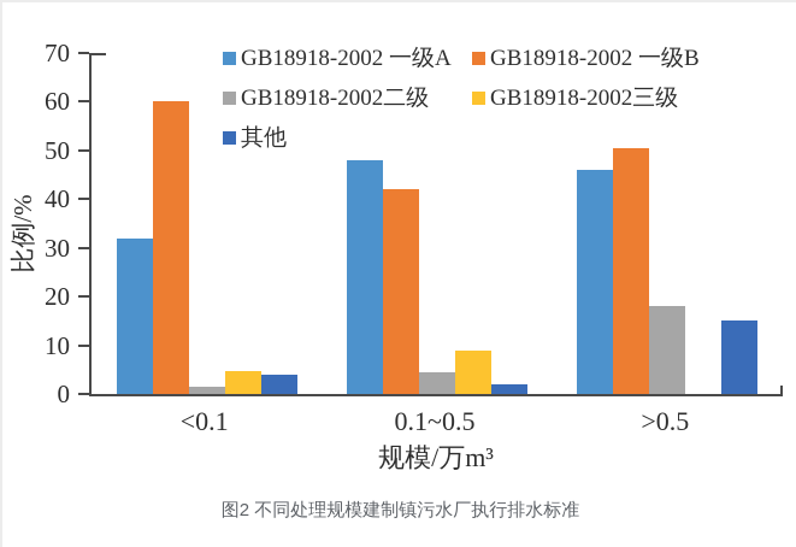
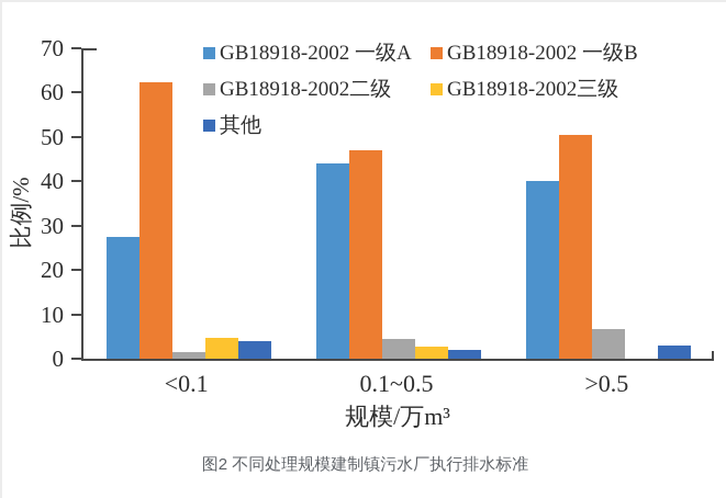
GB18918-2002 一级A/<0.1: 32 -> 28
GB18918-2002 一级B/<0.1: 60 -> 62
GB18918-2002 一级A/0.1~0.5: 48 -> 44
GB18918-2002 一级B/0.1~0.5: 42 -> 47
GB18918-2002三级/0.1~0.5: 9 -> 3
GB18918-2002 一级A/>0.5: 46 -> 40
GB18918-2002二级/>0.5: 18 -> 7
其他/>0.5: 15 -> 3
